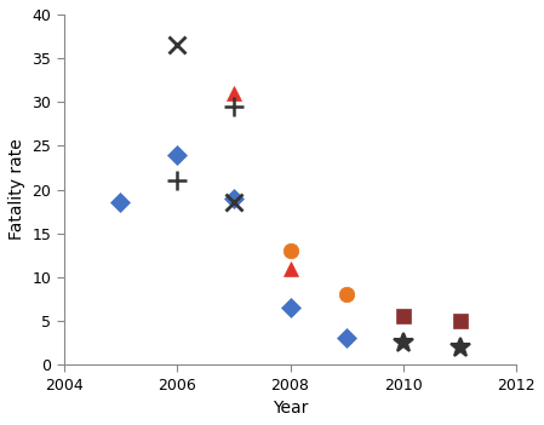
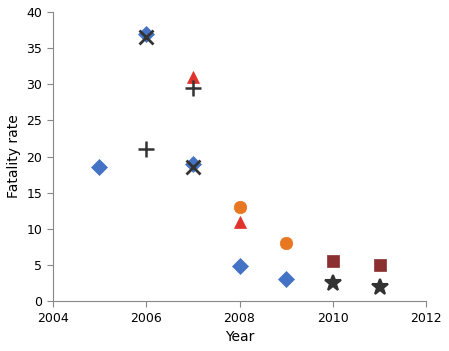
2006: 24.0 -> 37.0
2008: 6.5 -> 4.8
